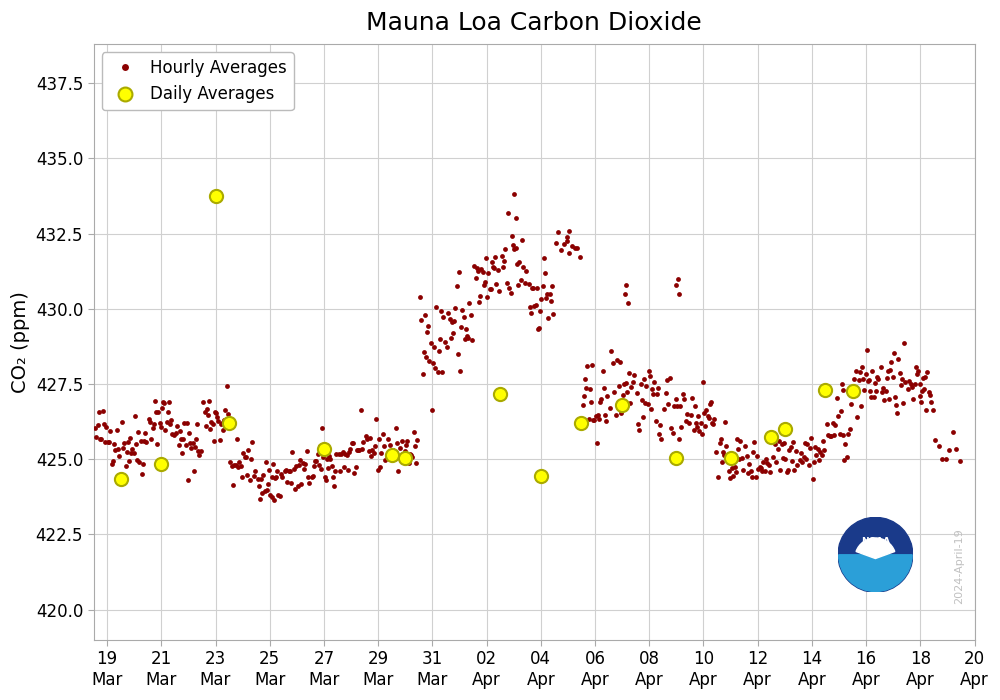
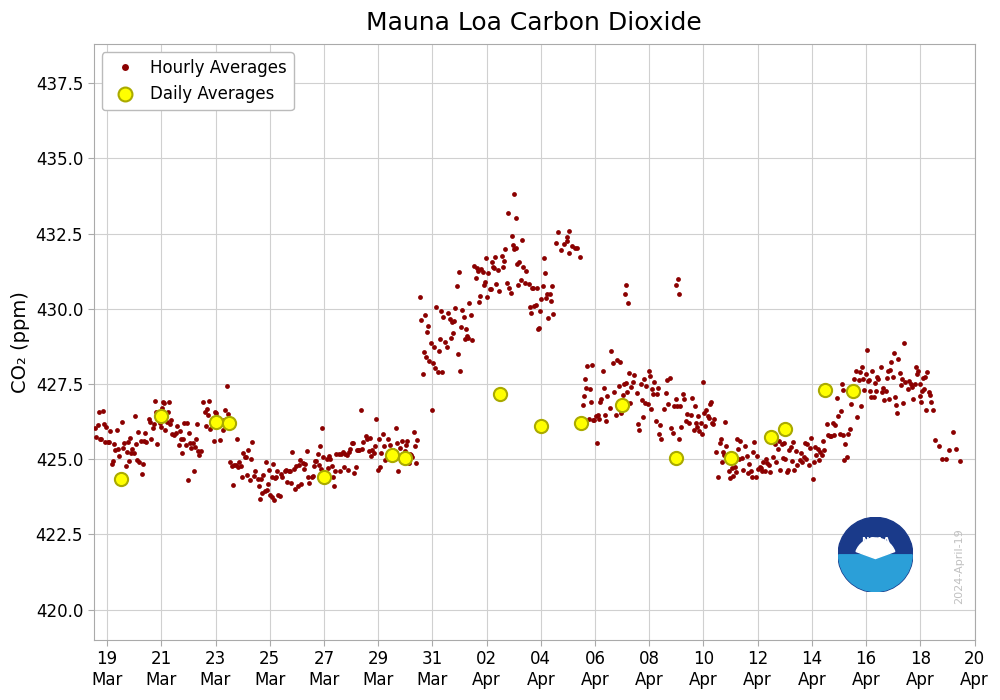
Daily Averages/21 Mar: 424.85 -> 426.45
Daily Averages/23 Mar: 433.75 -> 426.25
Daily Averages/27 Mar: 425.35 -> 424.40
Daily Averages/04 Apr: 424.45 -> 426.10
